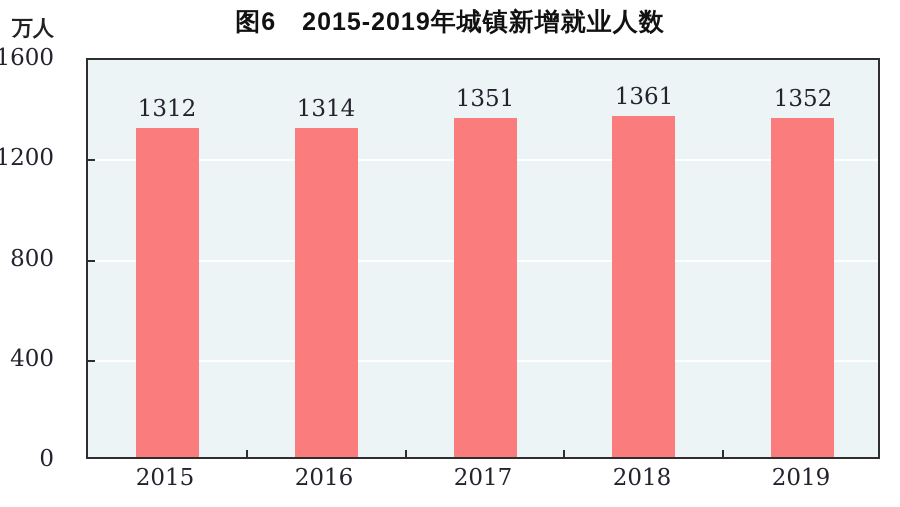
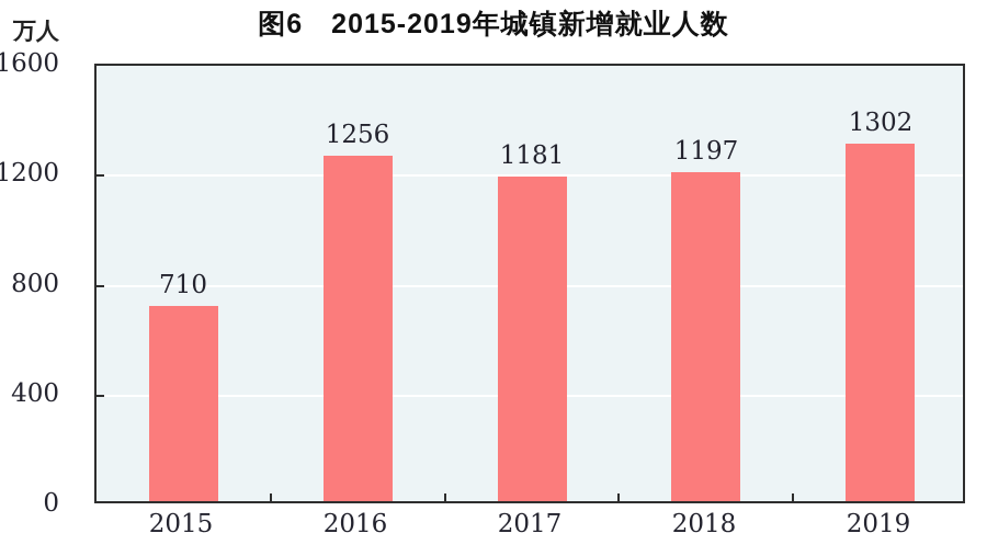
2015: 1312 -> 710
2016: 1314 -> 1256
2017: 1351 -> 1181
2018: 1361 -> 1197
2019: 1352 -> 1302
